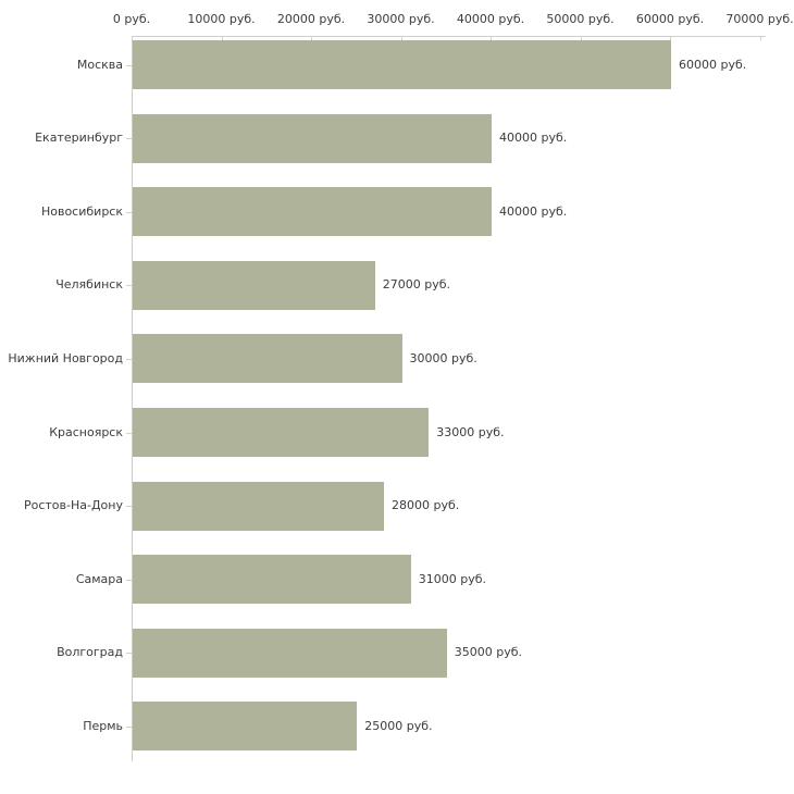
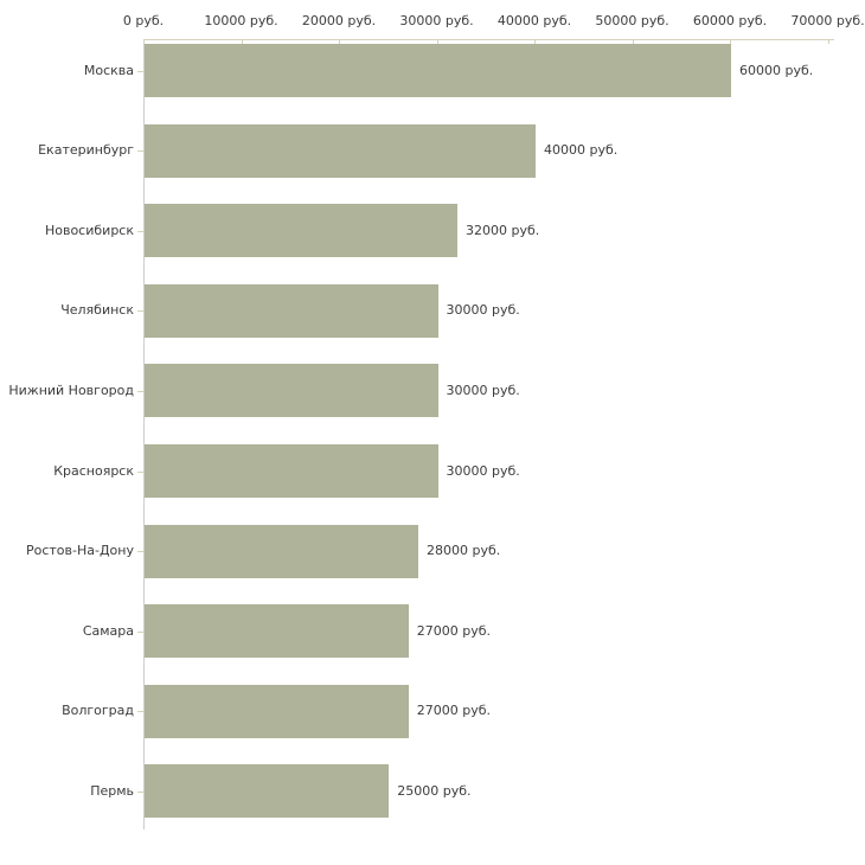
Новосибирск: 40000 -> 32000
Челябинск: 27000 -> 30000
Красноярск: 33000 -> 30000
Самара: 31000 -> 27000
Волгоград: 35000 -> 27000
